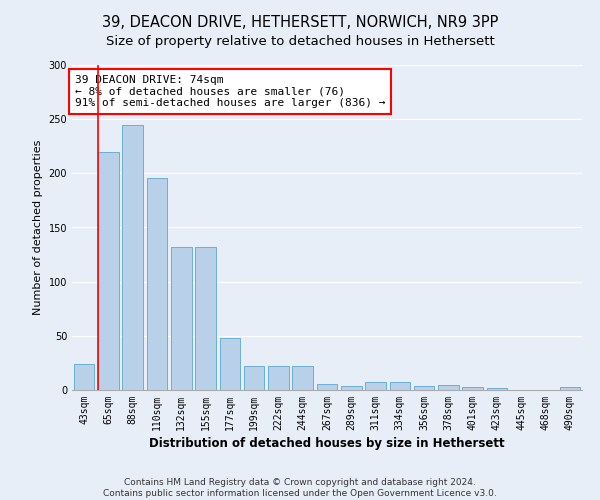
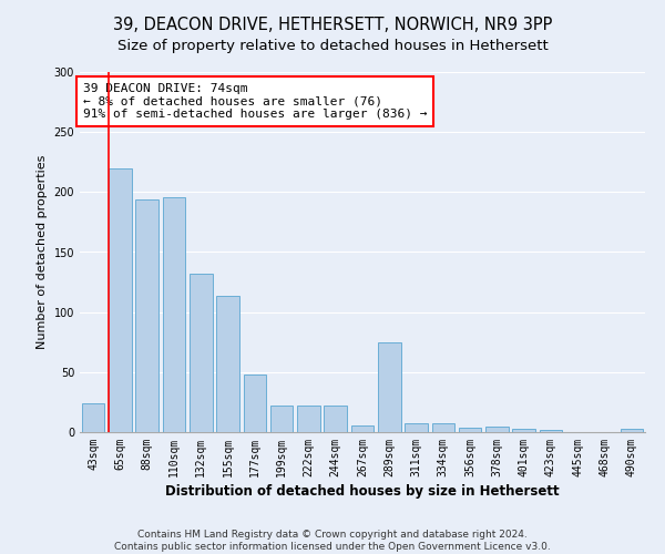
88sqm: 245 -> 194
155sqm: 132 -> 114
289sqm: 4 -> 75
